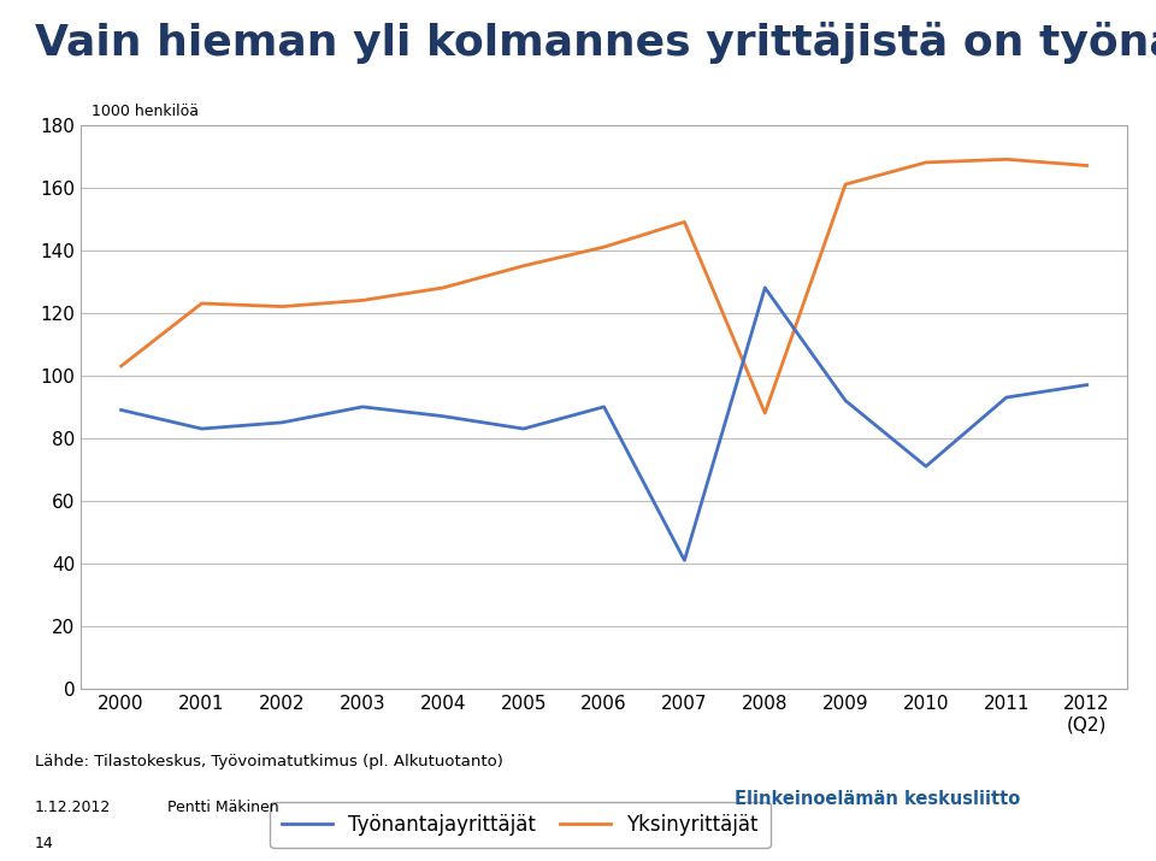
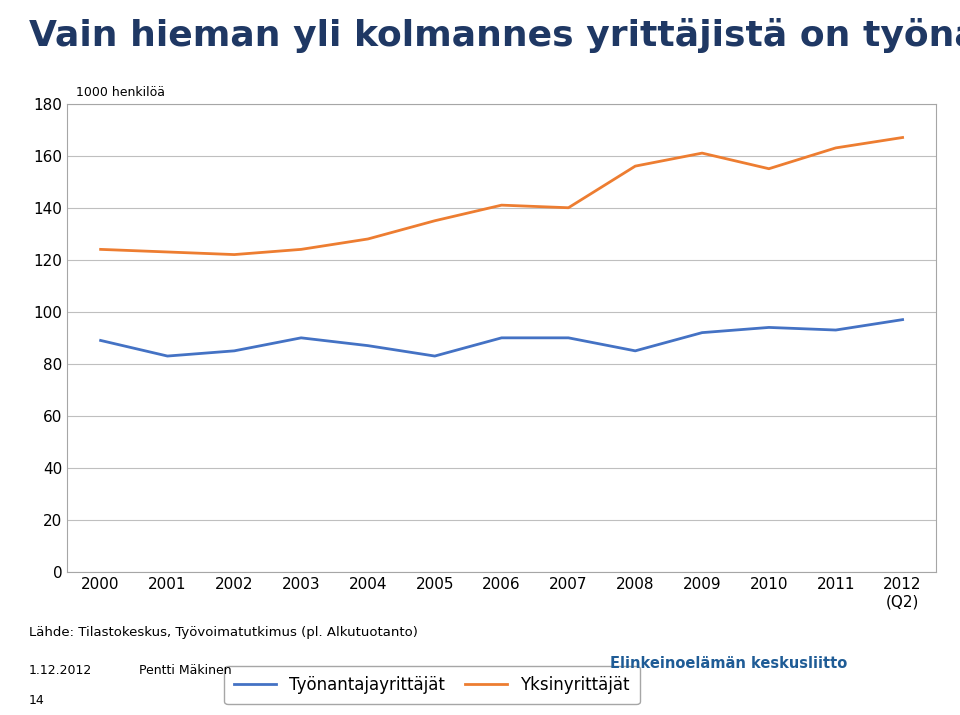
Yksinyrittäjät/2000: 103 -> 124
Työnantajayrittäjät/2007: 41 -> 90
Yksinyrittäjät/2007: 149 -> 140
Työnantajayrittäjät/2008: 128 -> 85
Yksinyrittäjät/2008: 88 -> 156
Työnantajayrittäjät/2010: 71 -> 94
Yksinyrittäjät/2010: 168 -> 155
Yksinyrittäjät/2011: 169 -> 163
